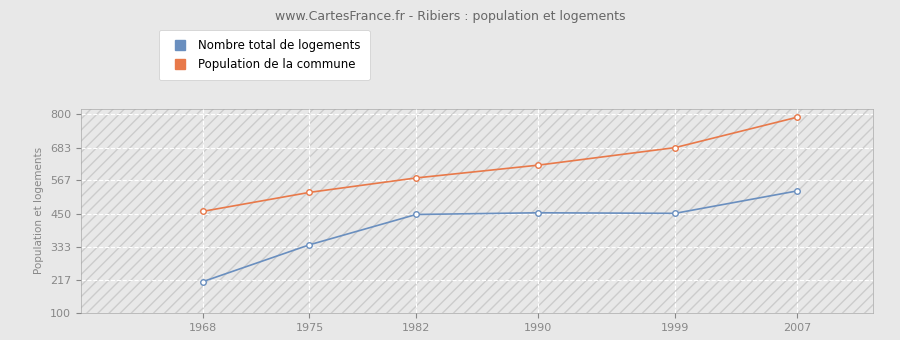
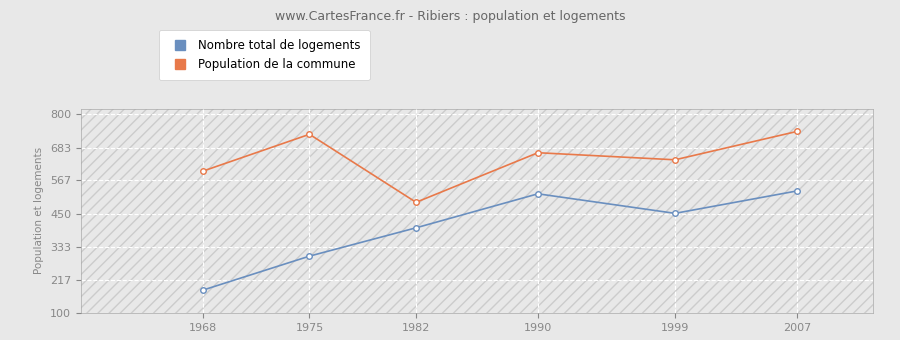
Nombre total de logements/1968: 210 -> 180
Population de la commune/1968: 458 -> 600
Nombre total de logements/1975: 340 -> 300
Population de la commune/1975: 525 -> 730
Nombre total de logements/1982: 447 -> 400
Population de la commune/1982: 576 -> 490
Nombre total de logements/1990: 453 -> 520
Population de la commune/1990: 621 -> 665
Population de la commune/1999: 683 -> 640
Population de la commune/2007: 790 -> 740
